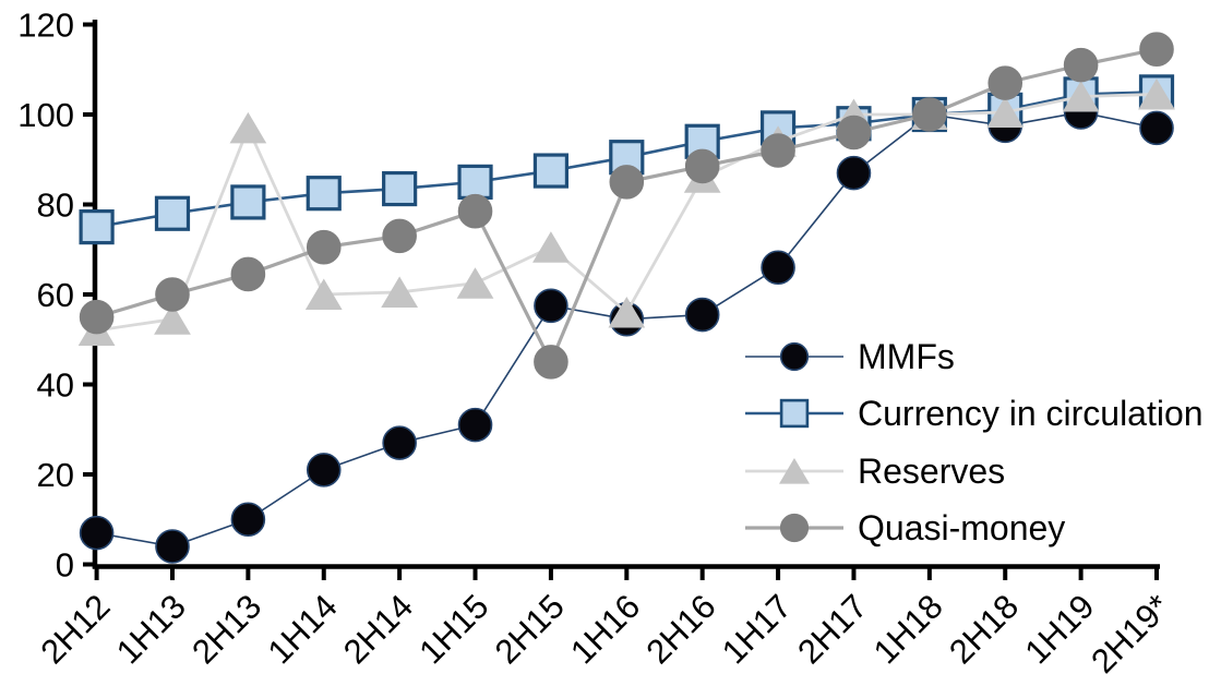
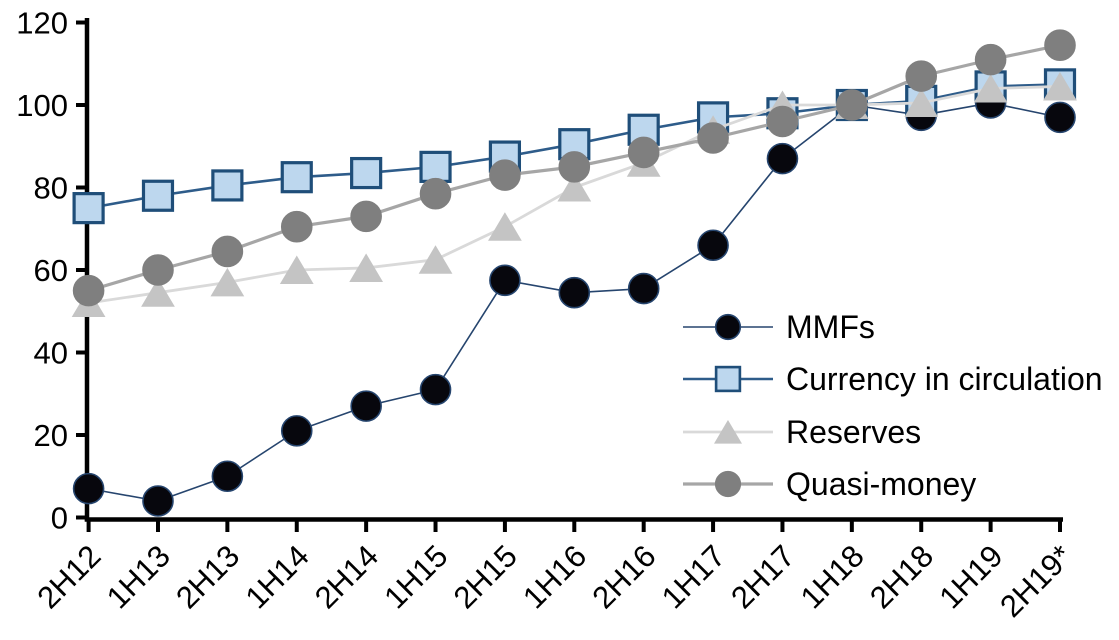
Reserves/2H13: 97 -> 57
Quasi-money/2H15: 45 -> 83
Reserves/1H16: 56 -> 80
